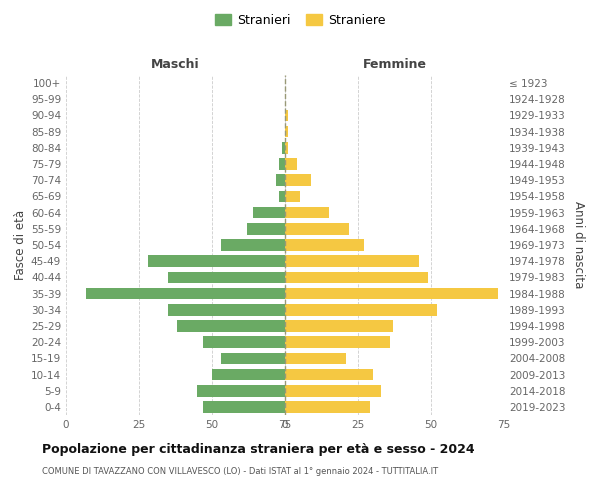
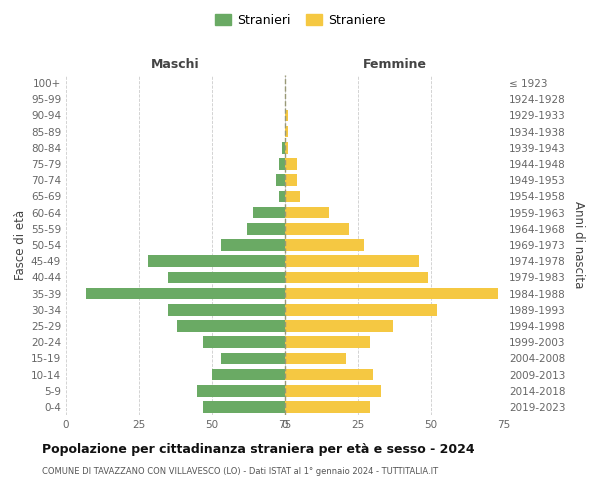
Femmine/1949-1953: 9 -> 4
Femmine/1999-2003: 36 -> 29
